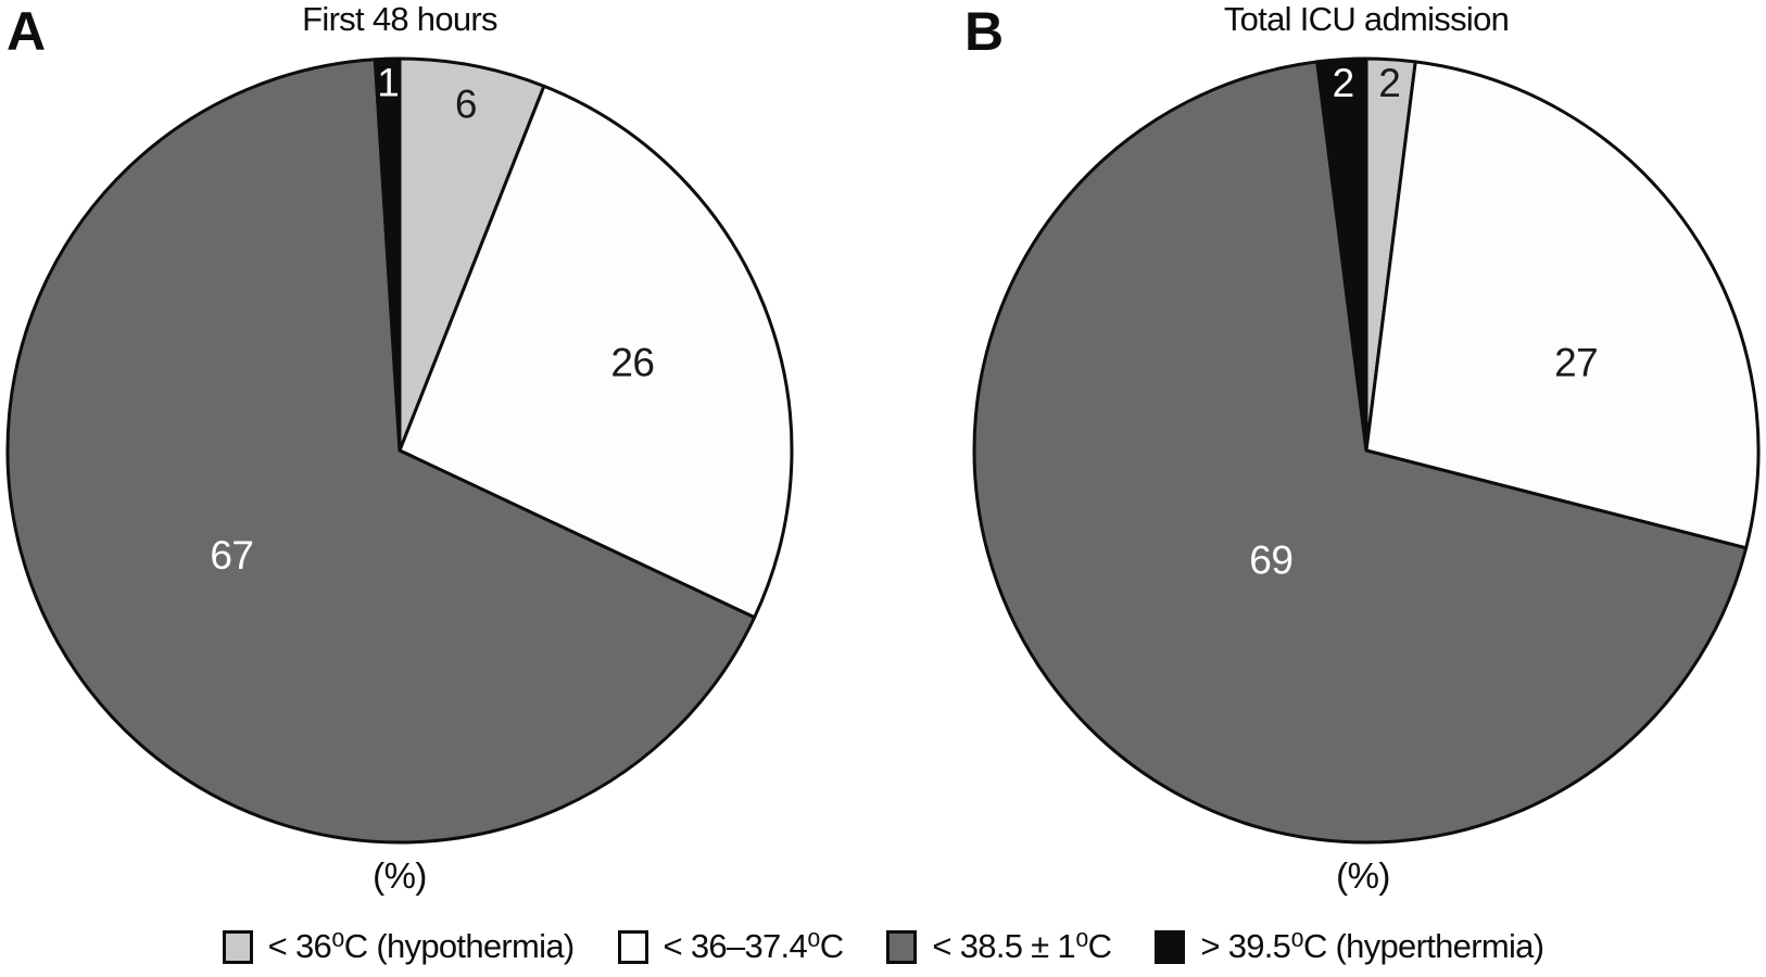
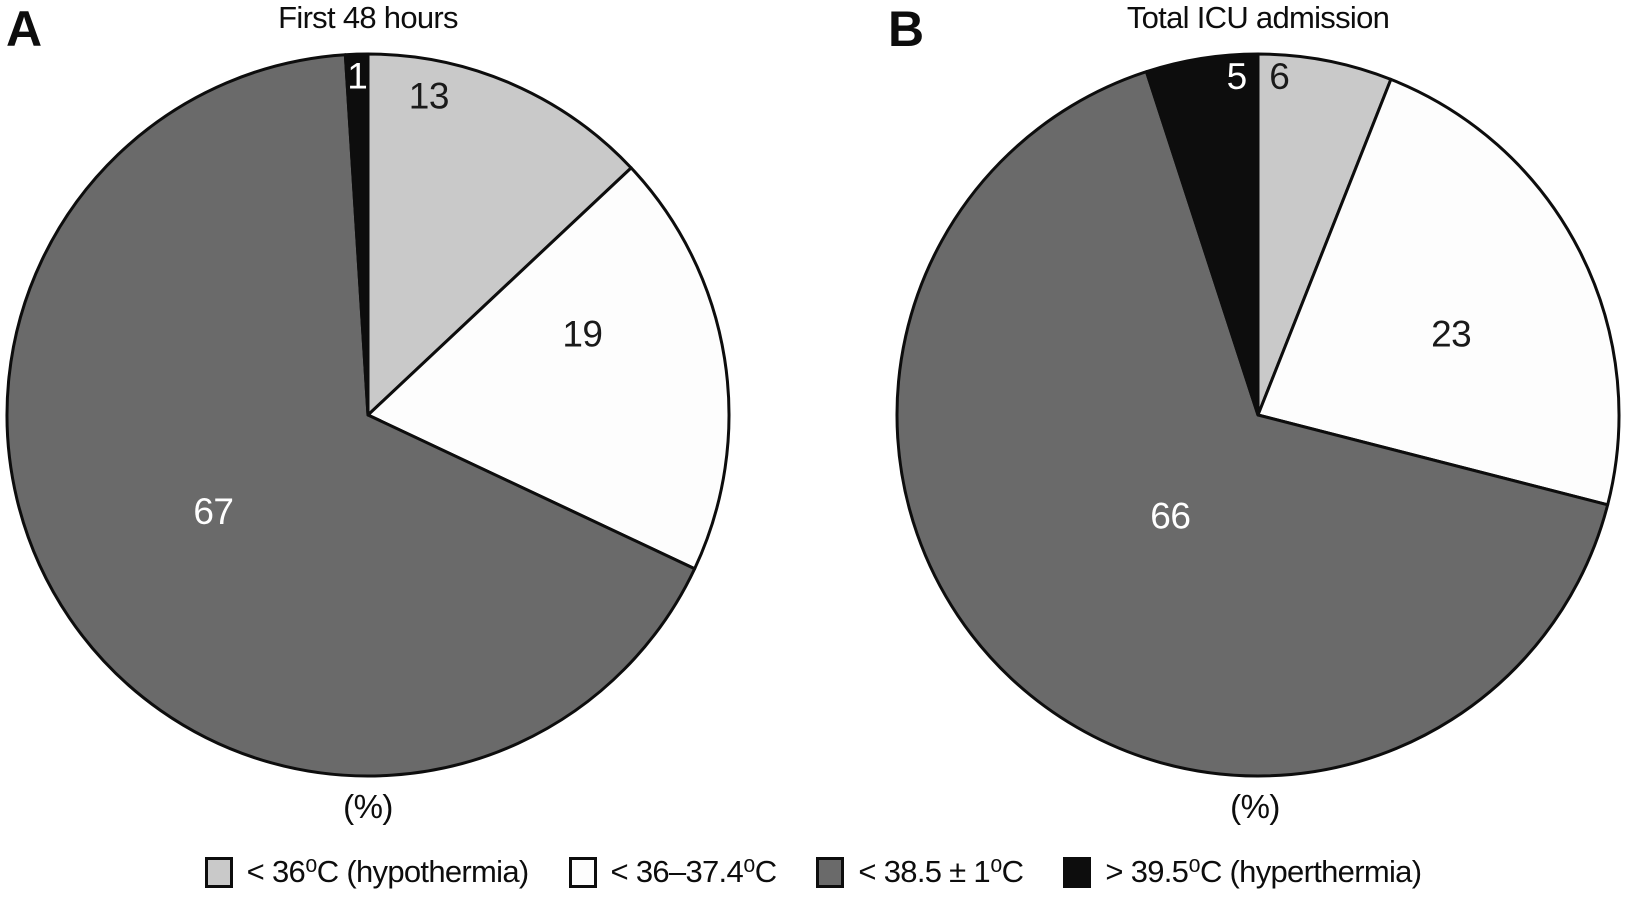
First 48 hours/< 36⁰C (hypothermia): 6 -> 13
First 48 hours/< 36–37.4⁰C: 26 -> 19
Total ICU admission/< 36⁰C (hypothermia): 2 -> 6
Total ICU admission/< 36–37.4⁰C: 27 -> 23
Total ICU admission/< 38.5 ± 1⁰C: 69 -> 66
Total ICU admission/> 39.5⁰C (hyperthermia): 2 -> 5
